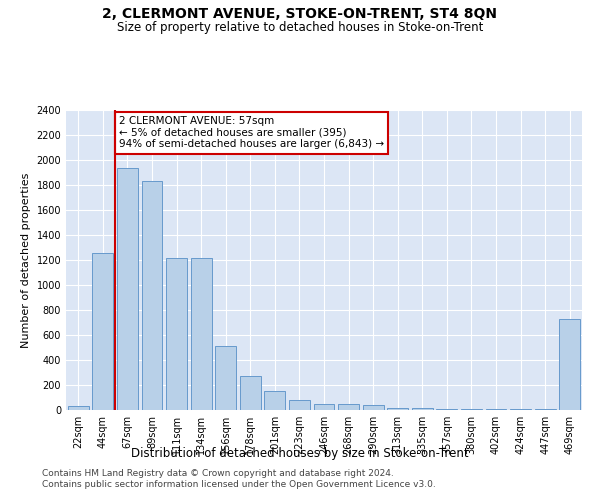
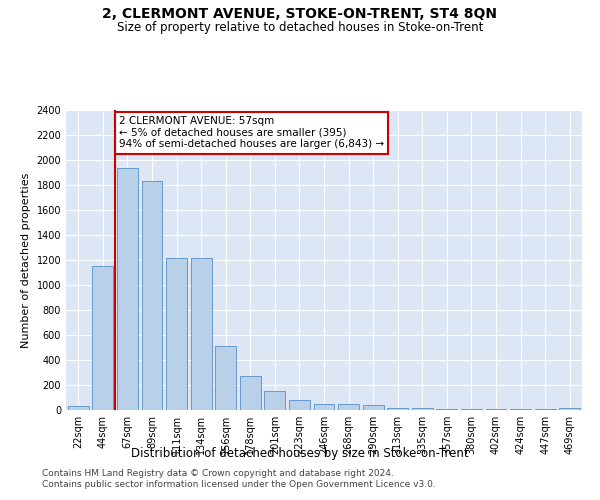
44sqm: 1260 -> 1150
469sqm: 730 -> 20
